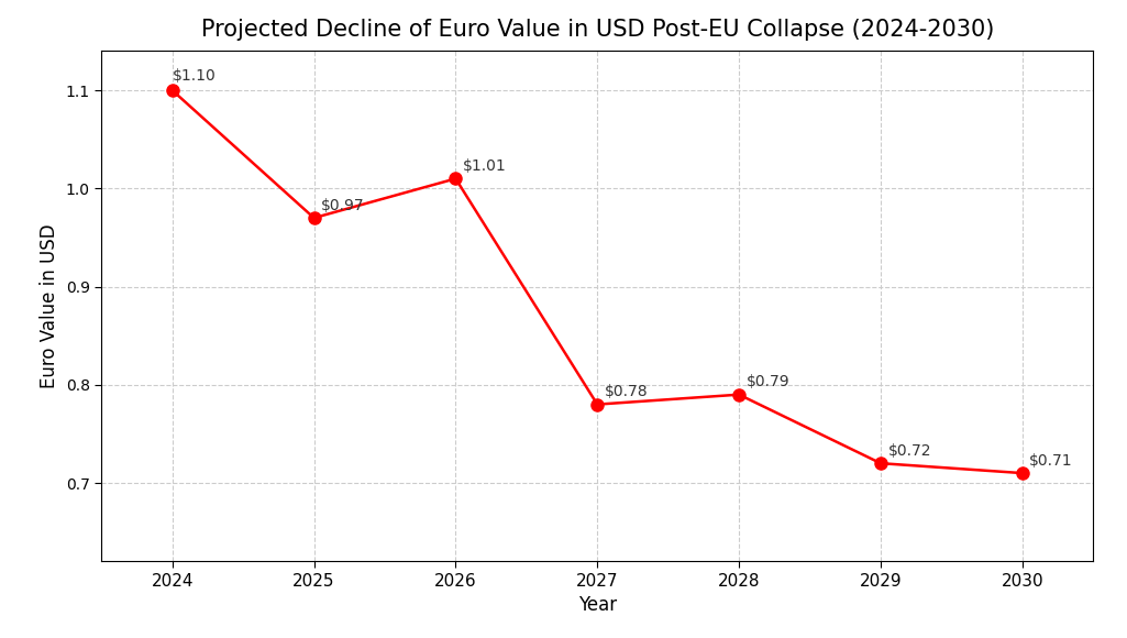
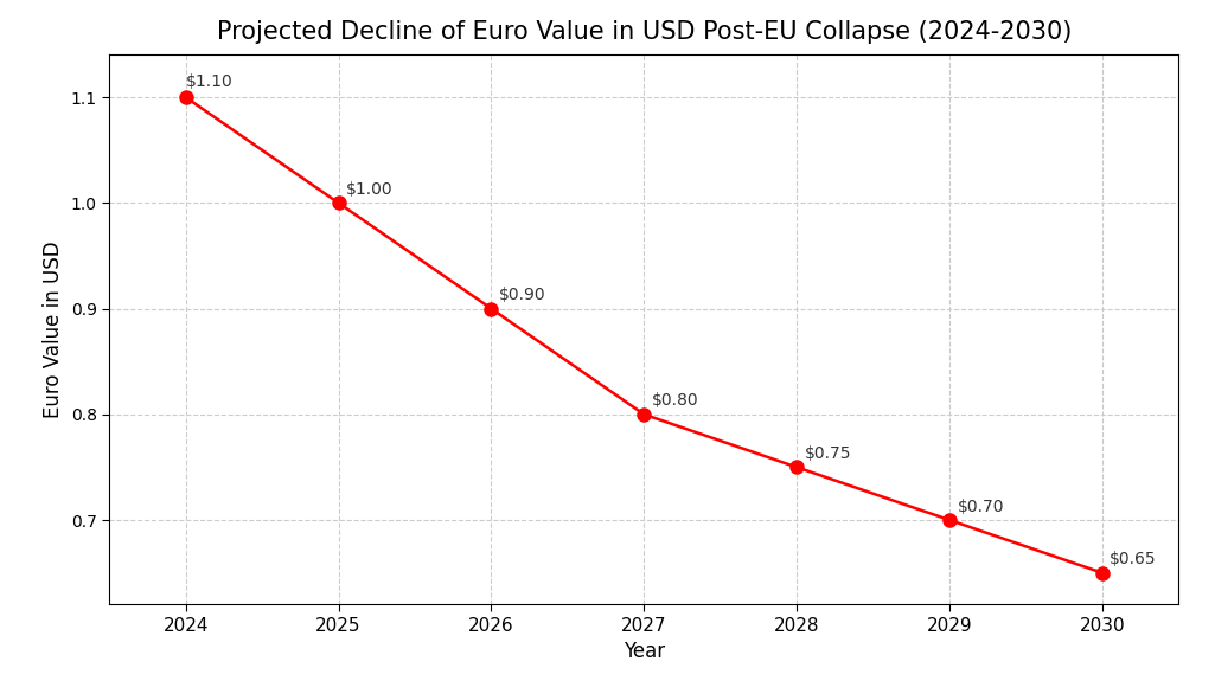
2025: $0.97 -> $1.00
2026: $1.01 -> $0.90
2027: $0.78 -> $0.80
2028: $0.79 -> $0.75
2029: $0.72 -> $0.70
2030: $0.71 -> $0.65
